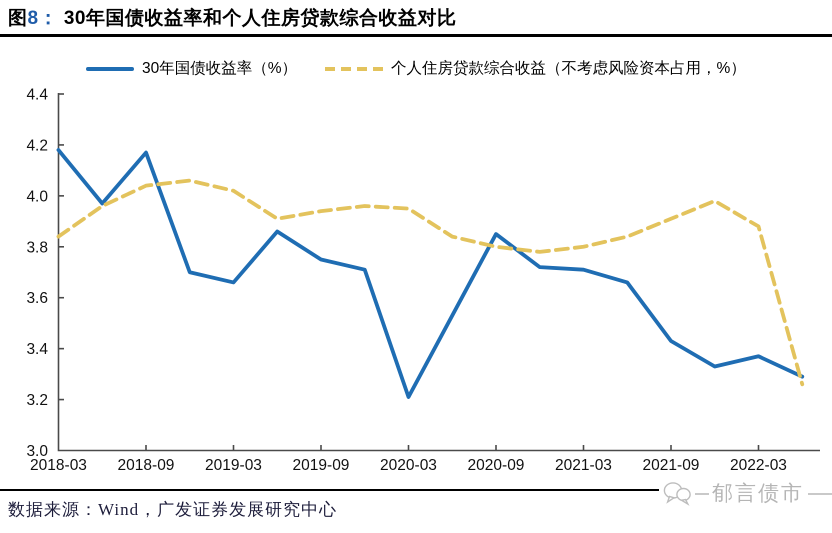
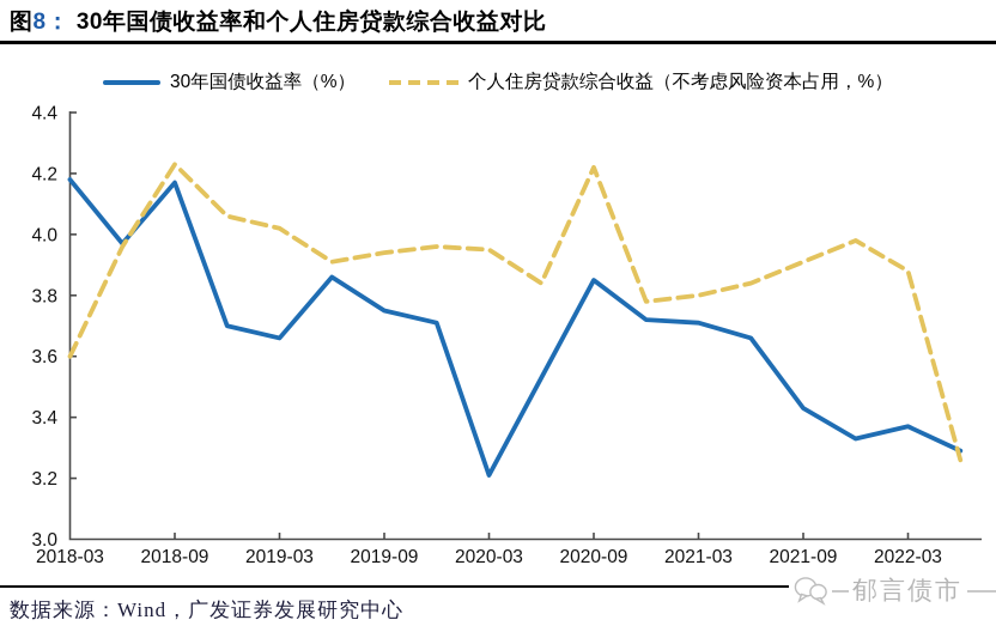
个人住房贷款综合收益（不考虑风险资本占用，%）/2018-03: 3.84 -> 3.60
个人住房贷款综合收益（不考虑风险资本占用，%）/2018-09: 4.04 -> 4.23
个人住房贷款综合收益（不考虑风险资本占用，%）/2020-09: 3.80 -> 4.22
